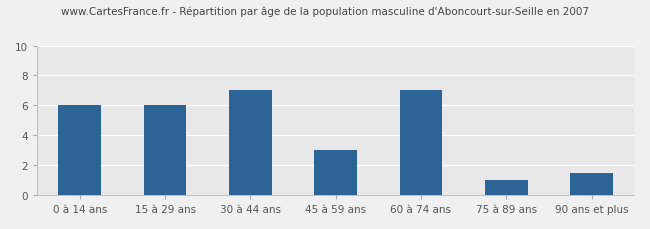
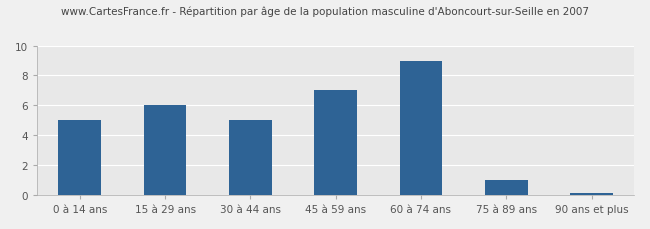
0 à 14 ans: 6.0 -> 5.0
30 à 44 ans: 7.0 -> 5.0
45 à 59 ans: 3.0 -> 7.0
60 à 74 ans: 7.0 -> 9.0
90 ans et plus: 1.5 -> 0.1
